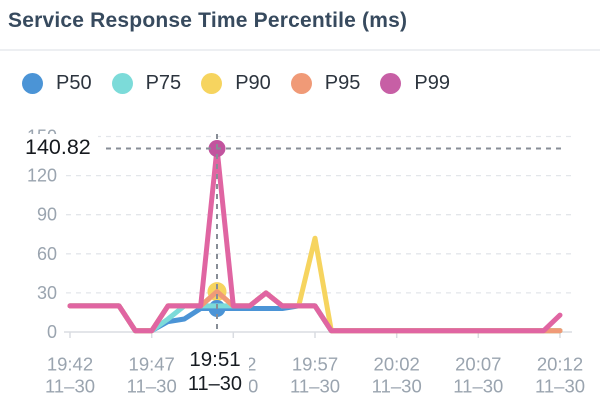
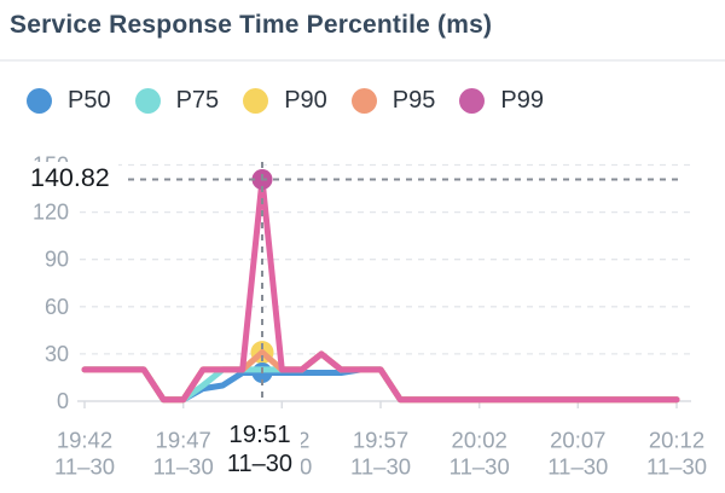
P90/19:57: 72 -> 20
P99/20:12: 13 -> 1
